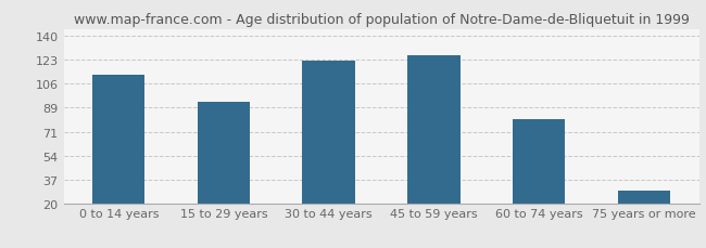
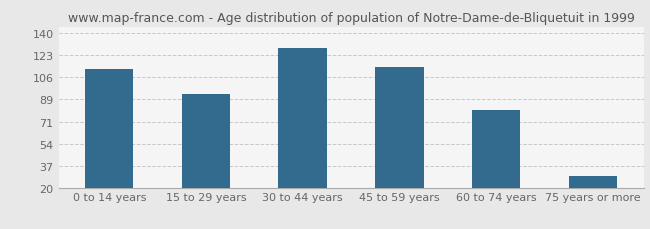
30 to 44 years: 122 -> 128
45 to 59 years: 126 -> 114
